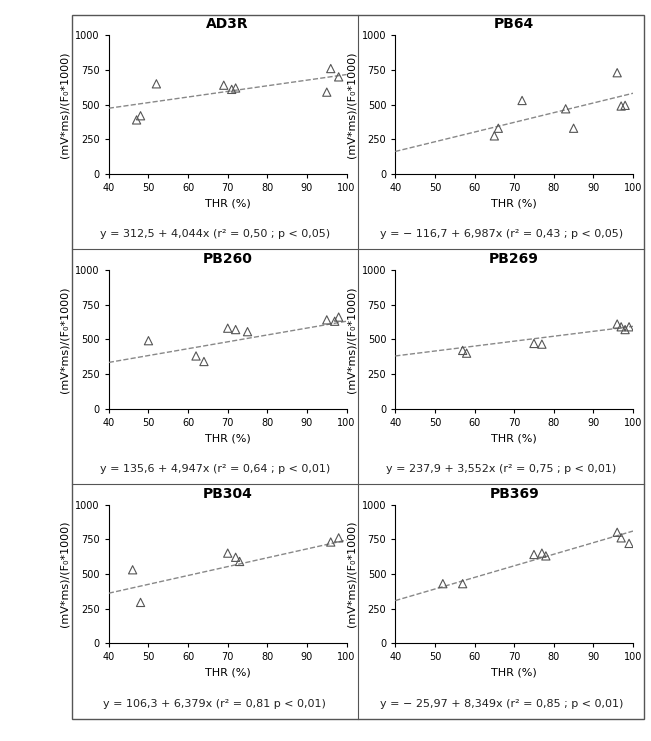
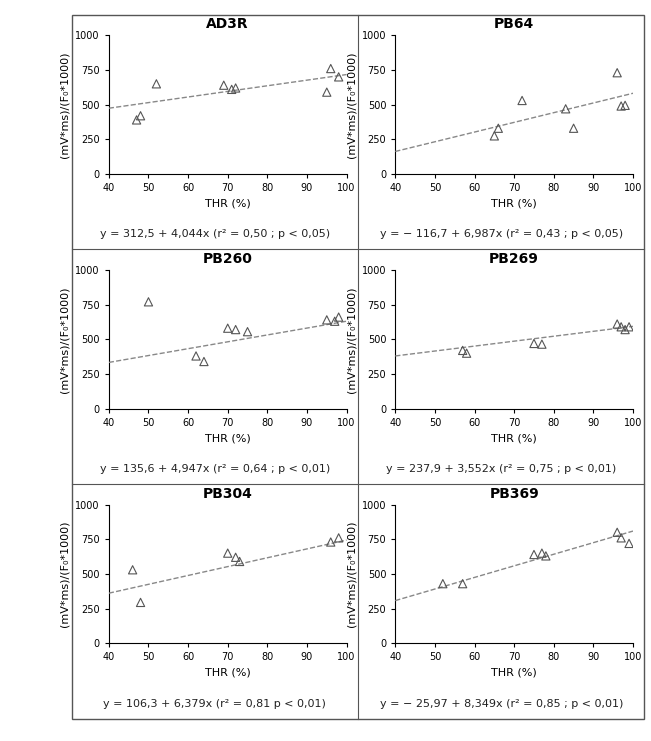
PB260/50: 490 -> 770
